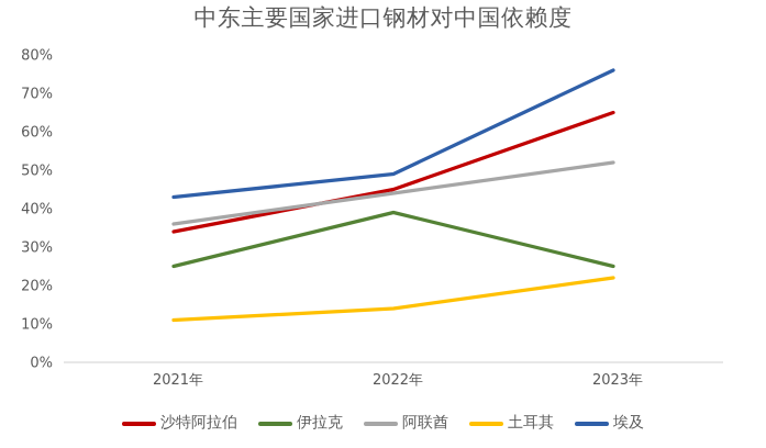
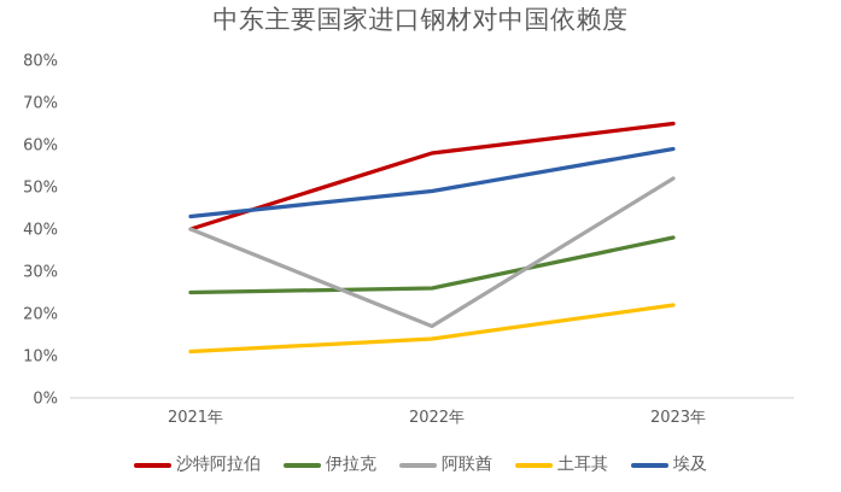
沙特阿拉伯/2021年: 34% -> 40%
阿联酋/2021年: 36% -> 40%
沙特阿拉伯/2022年: 45% -> 58%
伊拉克/2022年: 39% -> 26%
阿联酋/2022年: 44% -> 17%
伊拉克/2023年: 25% -> 38%
埃及/2023年: 76% -> 59%
